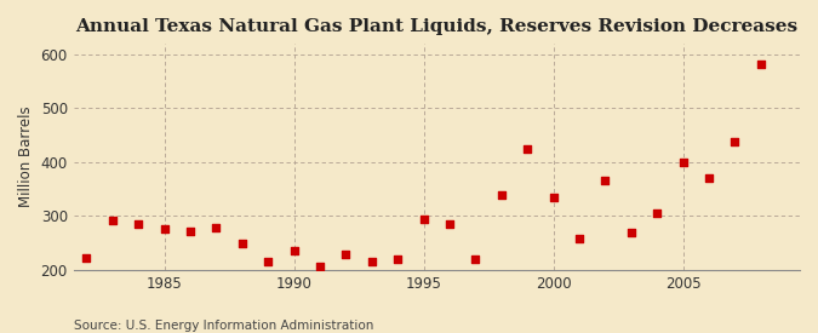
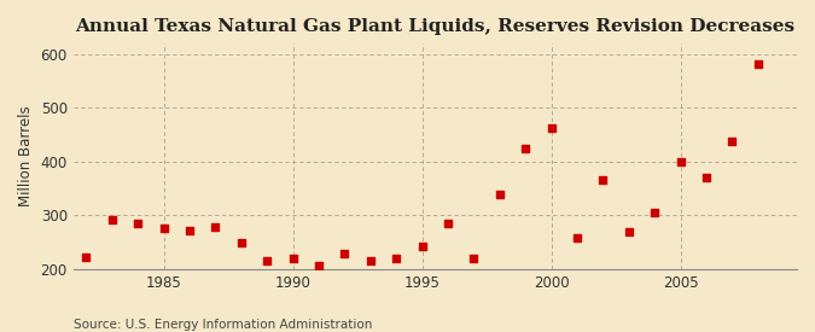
1990: 235 -> 220
1995: 295 -> 243
2000: 335 -> 463
